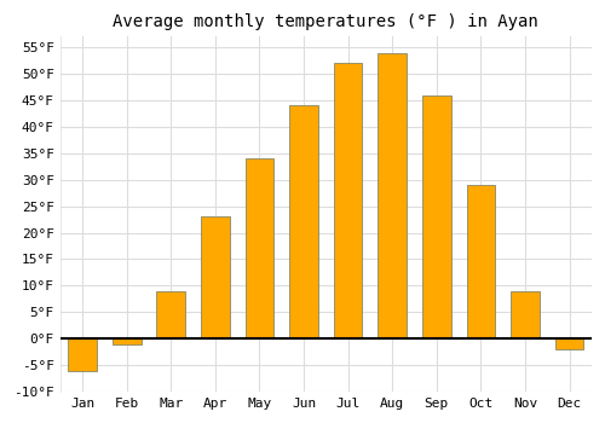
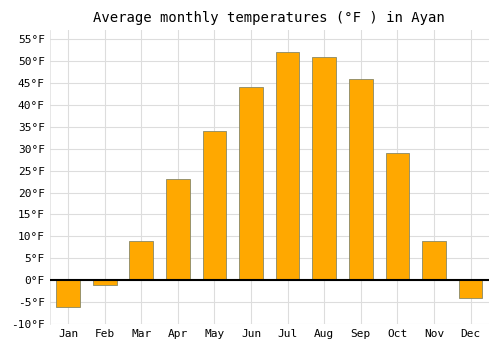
Aug: 54°F -> 51°F
Dec: -2°F -> -4°F
